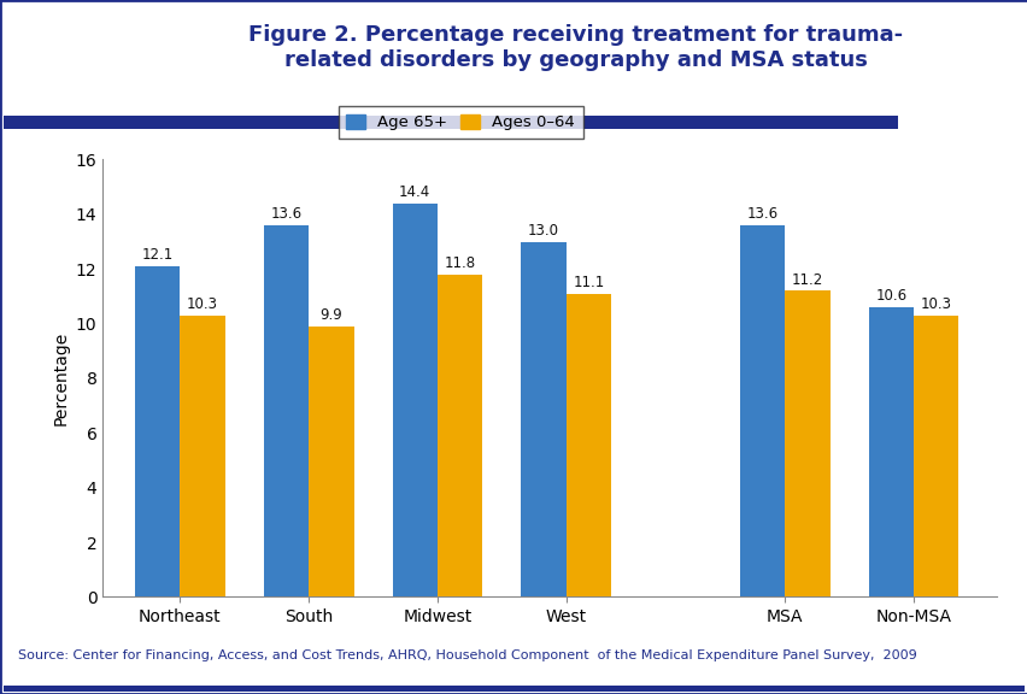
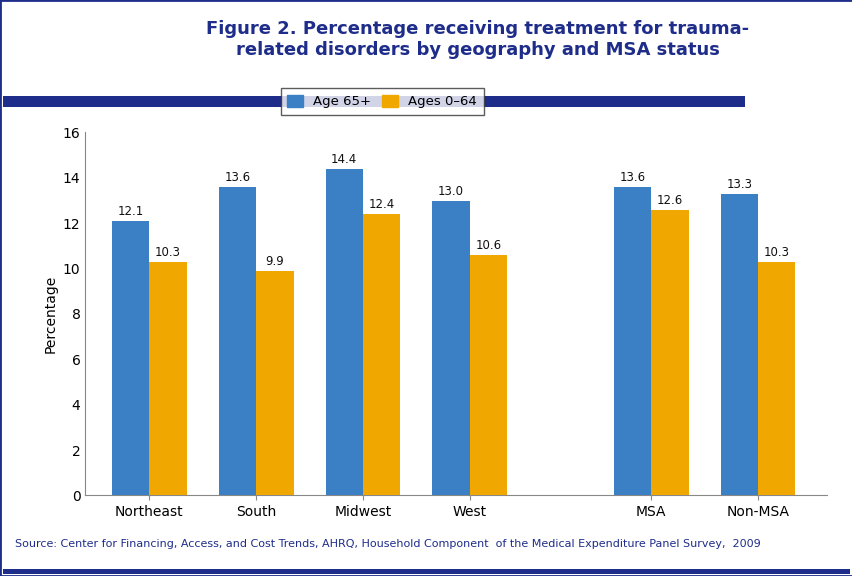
Ages 0–64/Midwest: 11.8 -> 12.4
Ages 0–64/West: 11.1 -> 10.6
Ages 0–64/MSA: 11.2 -> 12.6
Age 65+/Non-MSA: 10.6 -> 13.3
